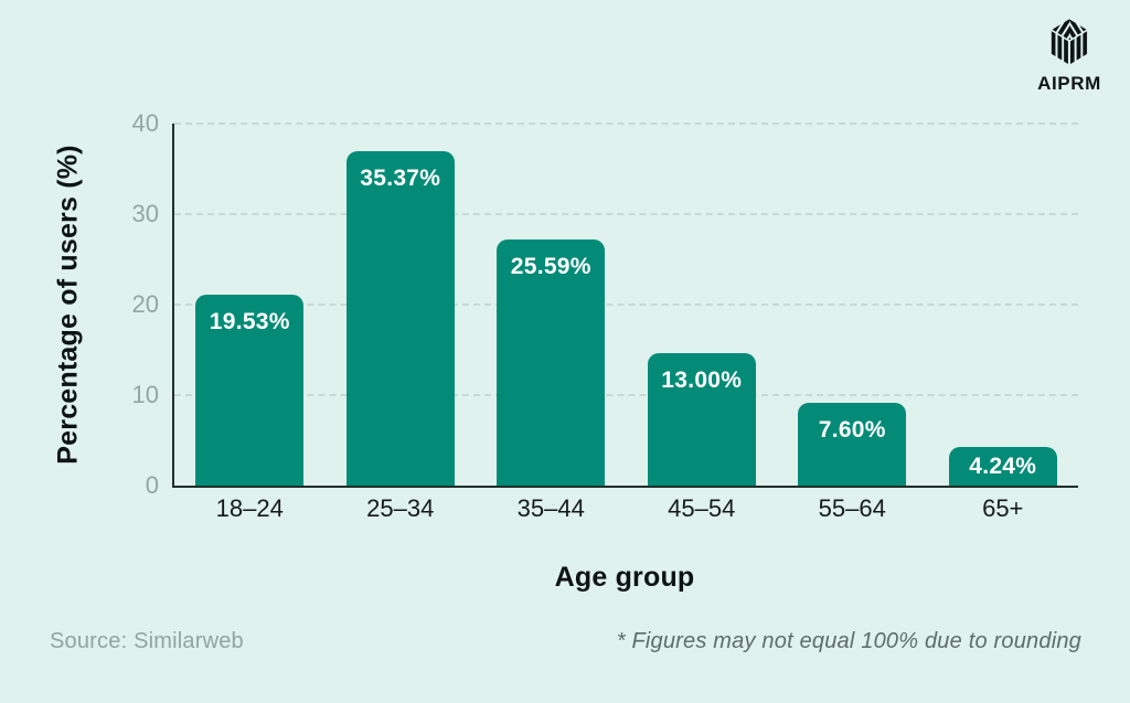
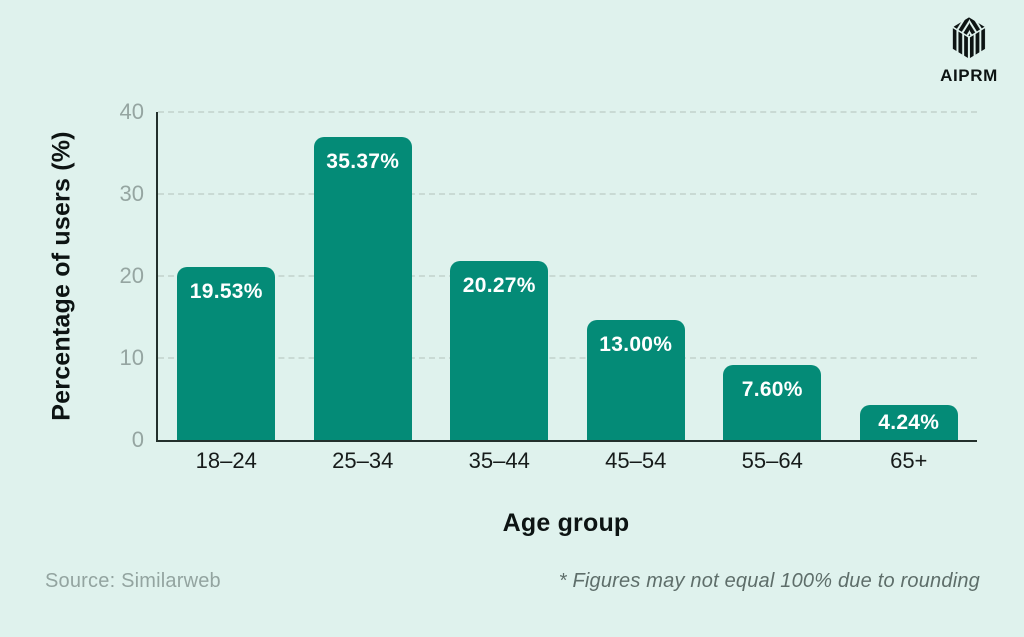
35–44: 25.59% -> 20.27%
